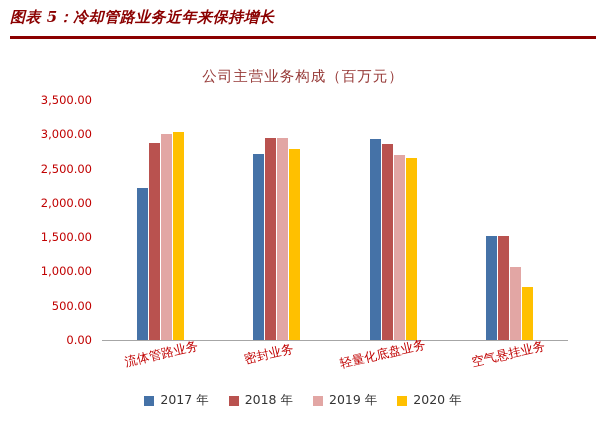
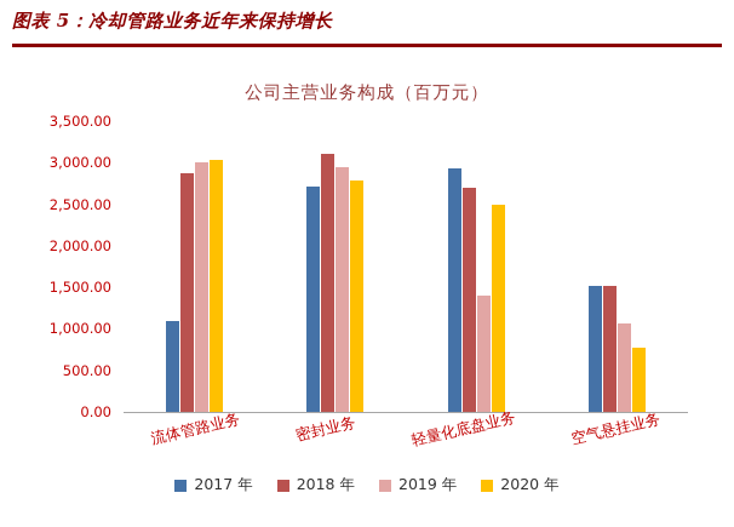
2017 年/流体管路业务: 2200 -> 1100
2018 年/密封业务: 3000 -> 3100
2018 年/轻量化底盘业务: 2900 -> 2700
2019 年/轻量化底盘业务: 2700 -> 1400
2020 年/轻量化底盘业务: 2700 -> 2500
